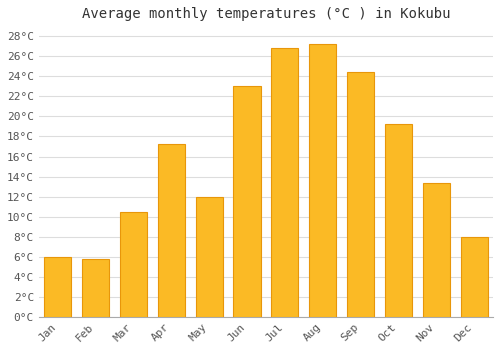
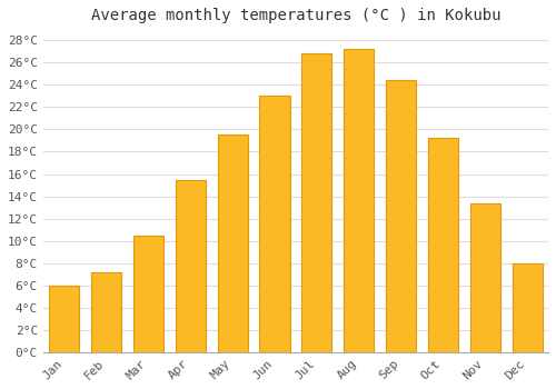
Feb: 5.8°C -> 7.2°C
Apr: 17.2°C -> 15.5°C
May: 12.0°C -> 19.5°C
